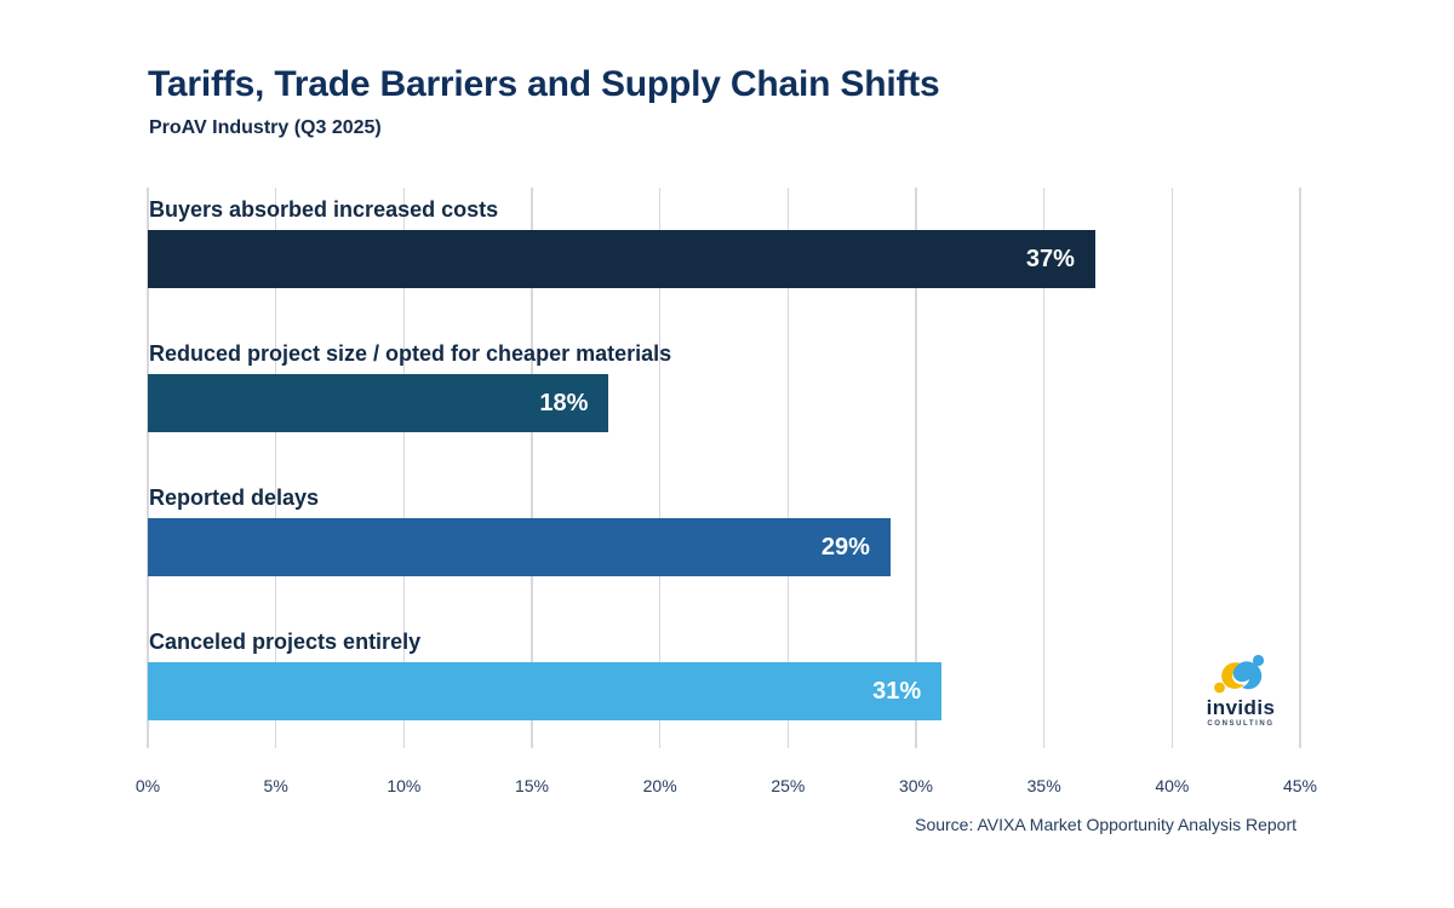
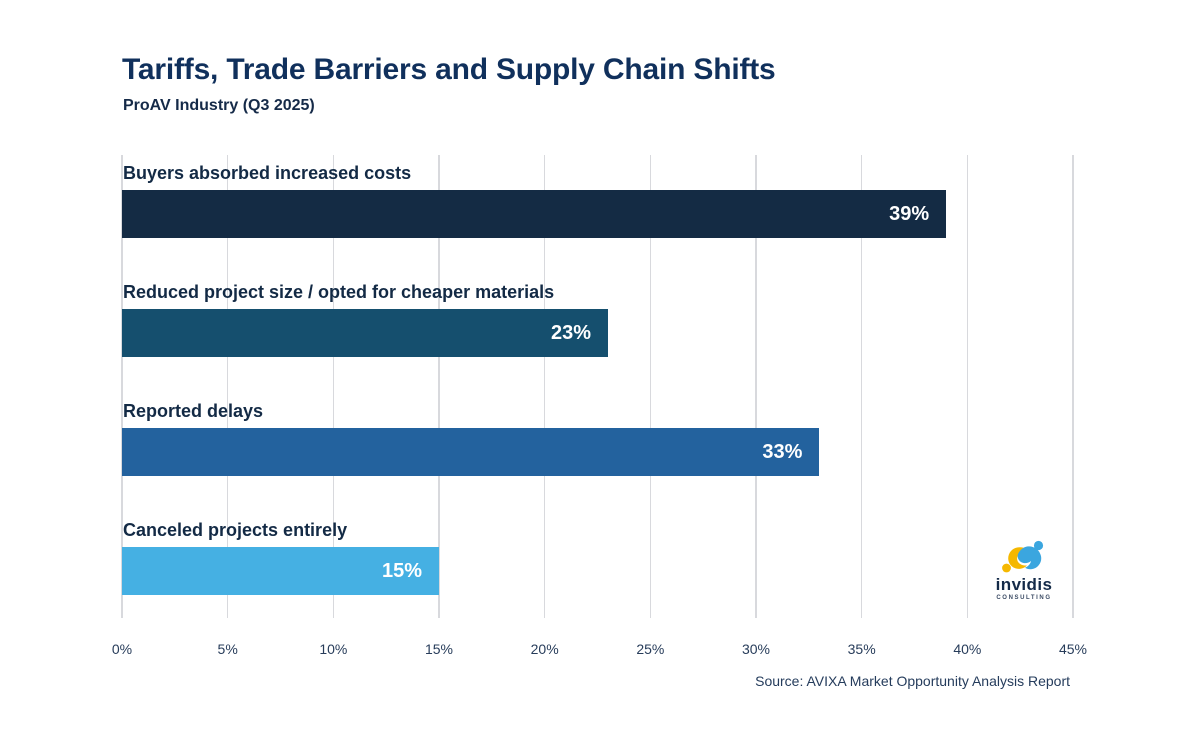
Buyers absorbed increased costs: 37% -> 39%
Reduced project size / opted for cheaper materials: 18% -> 23%
Reported delays: 29% -> 33%
Canceled projects entirely: 31% -> 15%
